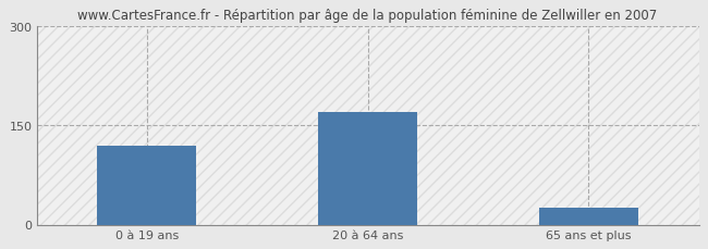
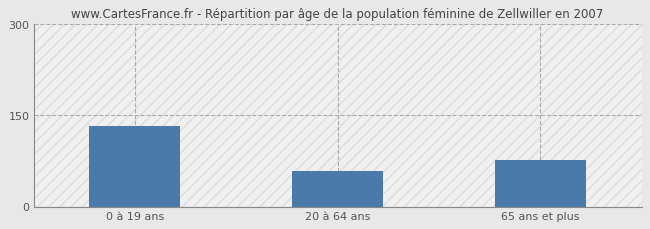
0 à 19 ans: 120 -> 132
20 à 64 ans: 170 -> 58
65 ans et plus: 25 -> 76
